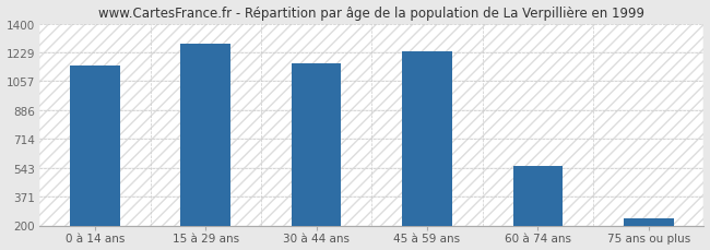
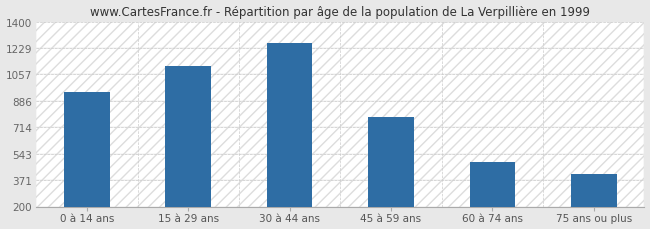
0 à 14 ans: 1150 -> 940
15 à 29 ans: 1280 -> 1110
30 à 44 ans: 1160 -> 1260
45 à 59 ans: 1230 -> 780
60 à 74 ans: 550 -> 490
75 ans ou plus: 240 -> 410
